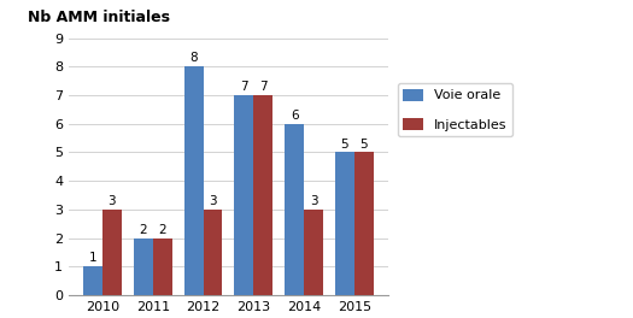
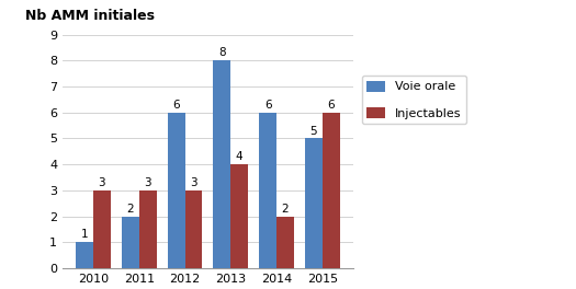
Injectables/2011: 2 -> 3
Voie orale/2012: 8 -> 6
Voie orale/2013: 7 -> 8
Injectables/2013: 7 -> 4
Injectables/2014: 3 -> 2
Injectables/2015: 5 -> 6
